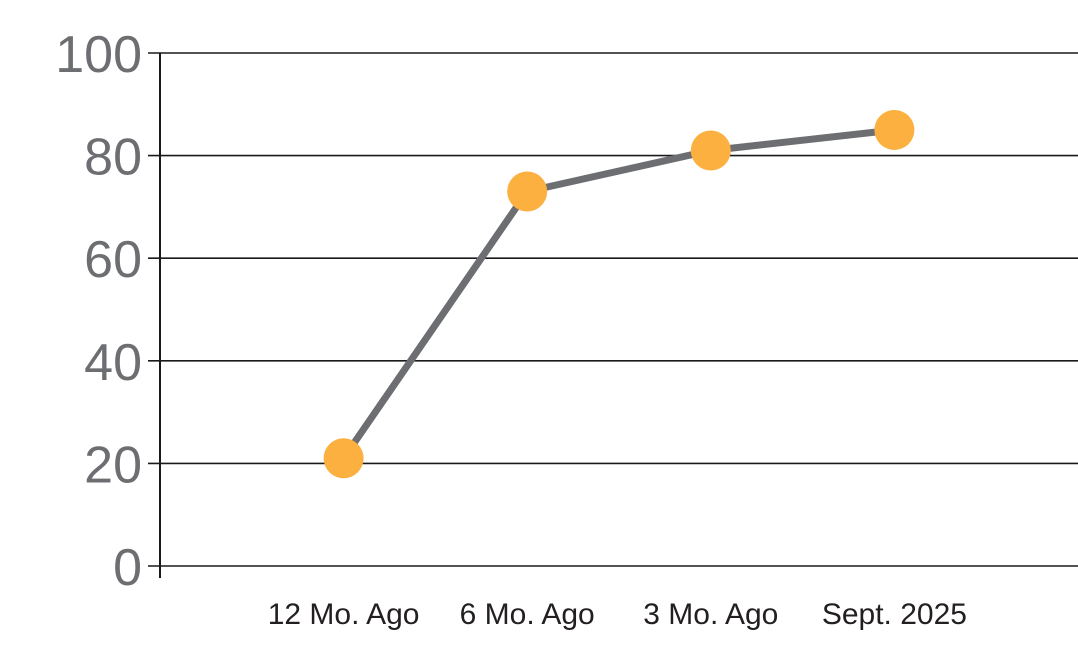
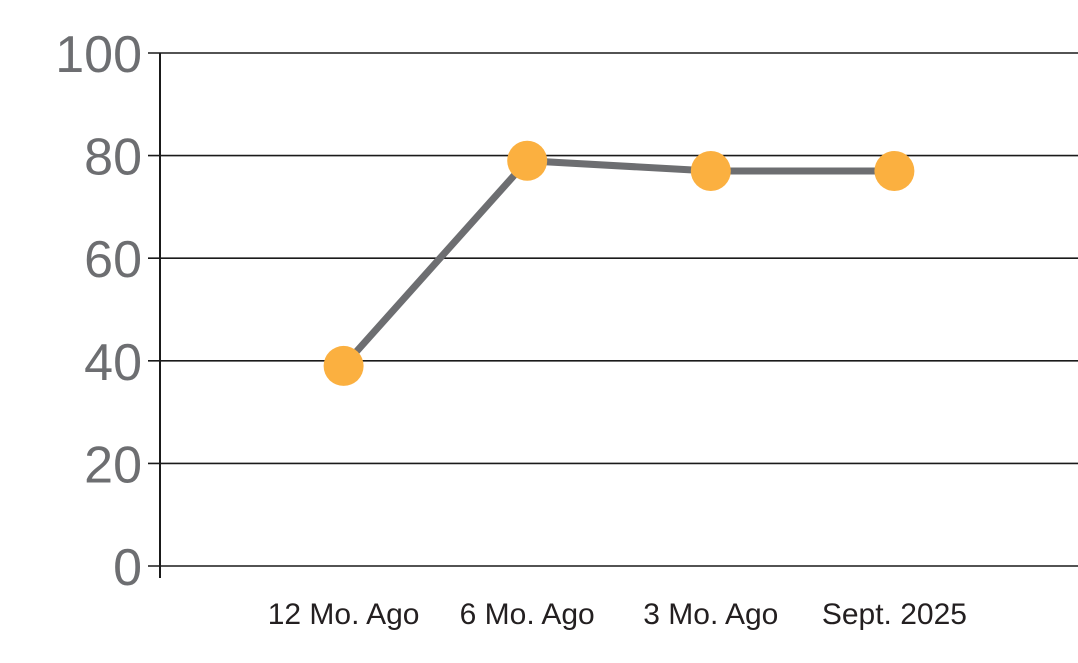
12 Mo. Ago: 21 -> 39
6 Mo. Ago: 73 -> 79
3 Mo. Ago: 81 -> 77
Sept. 2025: 85 -> 77
